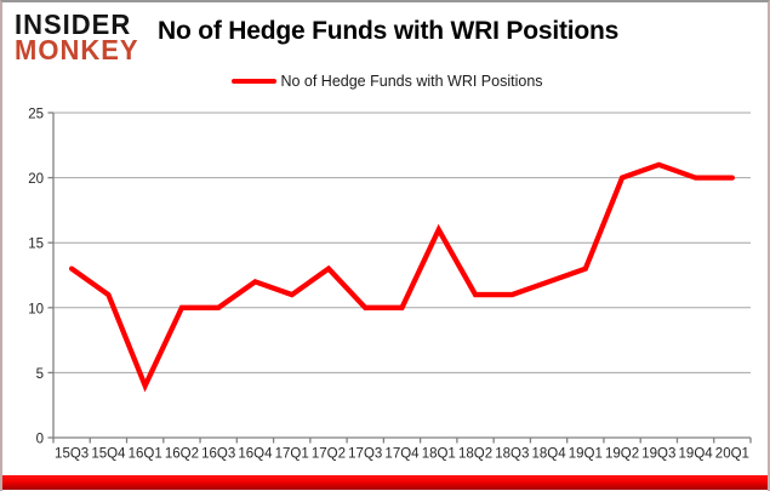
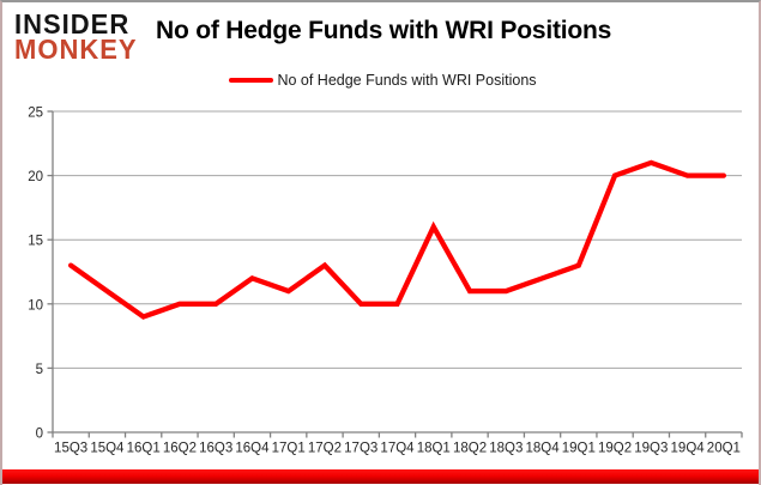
16Q1: 4 -> 9
